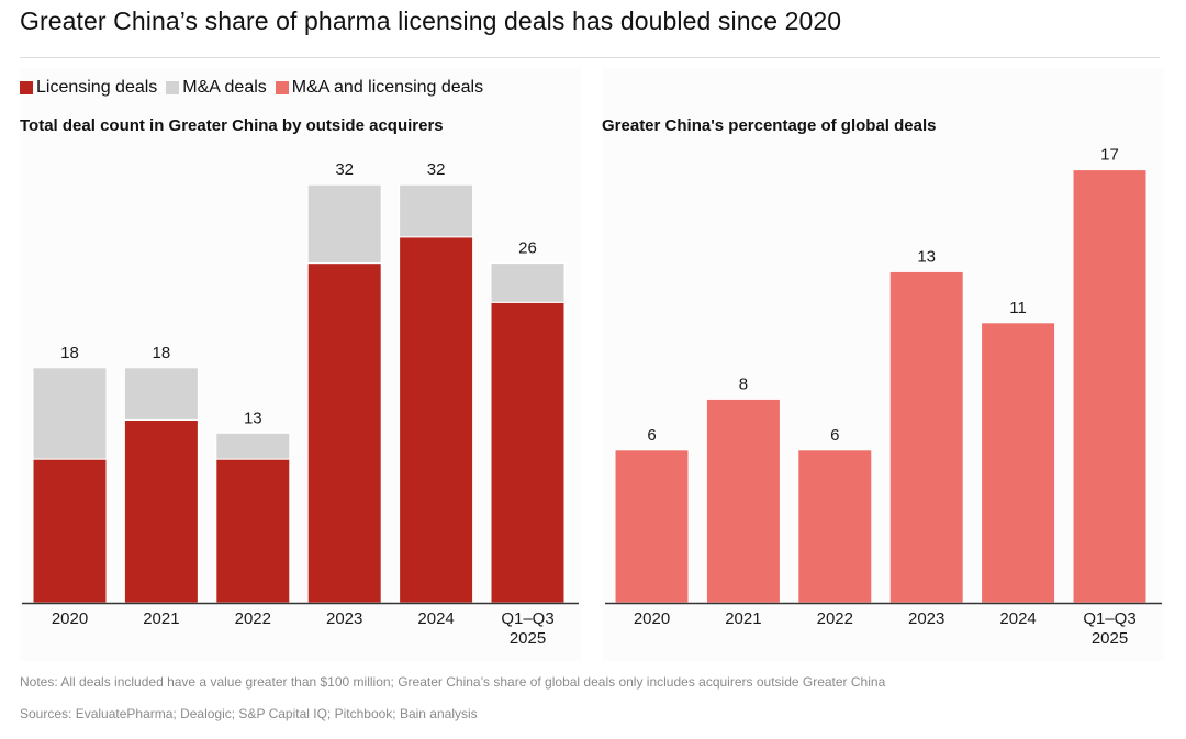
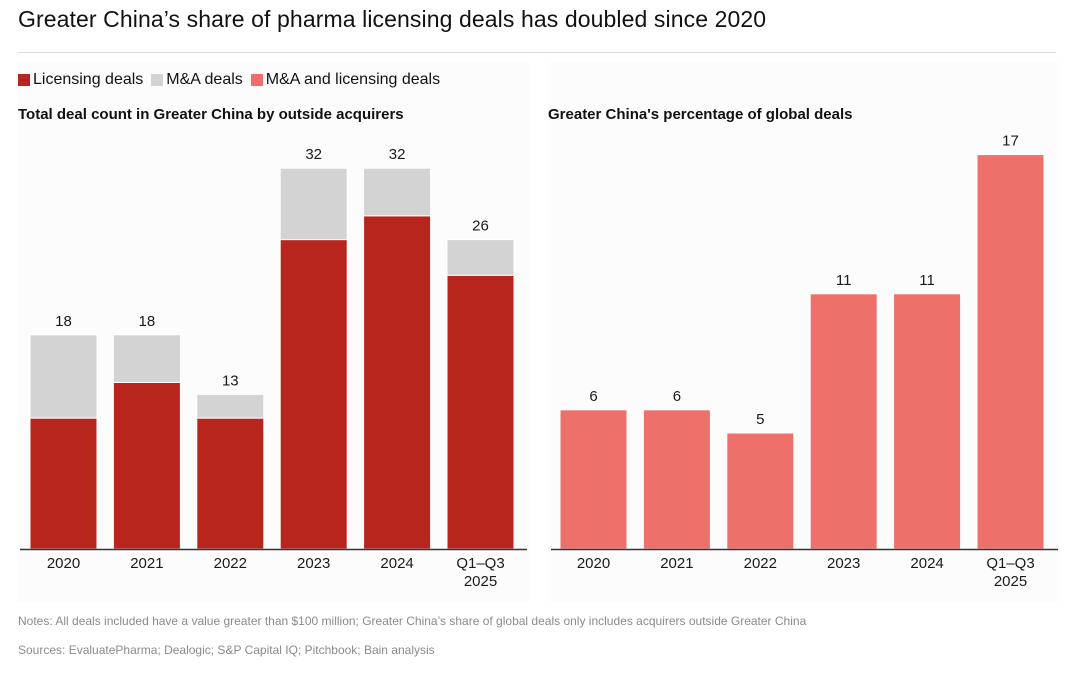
Greater China's percentage of global deals/2021: 8 -> 6
Greater China's percentage of global deals/2022: 6 -> 5
Greater China's percentage of global deals/2023: 13 -> 11
